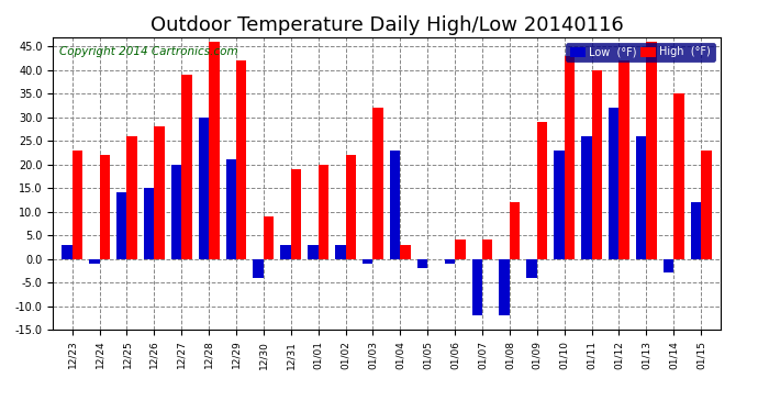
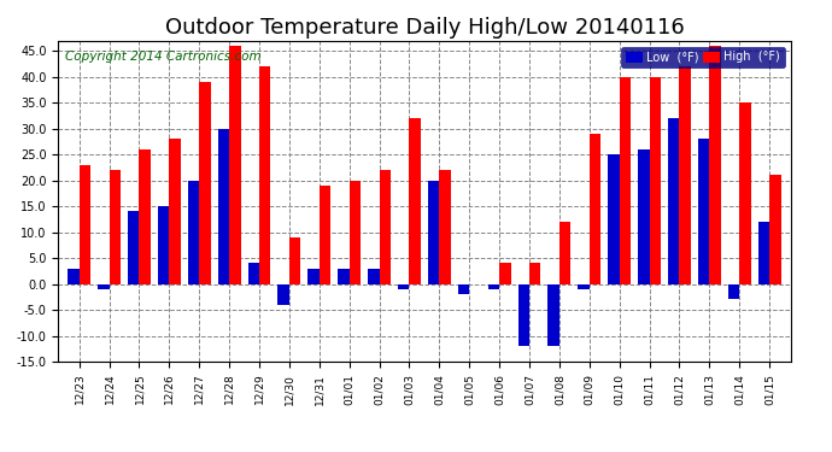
Low (°F)/12/29: 21 -> 4
Low (°F)/01/04: 23 -> 20
High (°F)/01/04: 3 -> 22
Low (°F)/01/09: -4 -> -1
Low (°F)/01/10: 23 -> 25
High (°F)/01/10: 43 -> 40
Low (°F)/01/13: 26 -> 28
High (°F)/01/15: 23 -> 21
